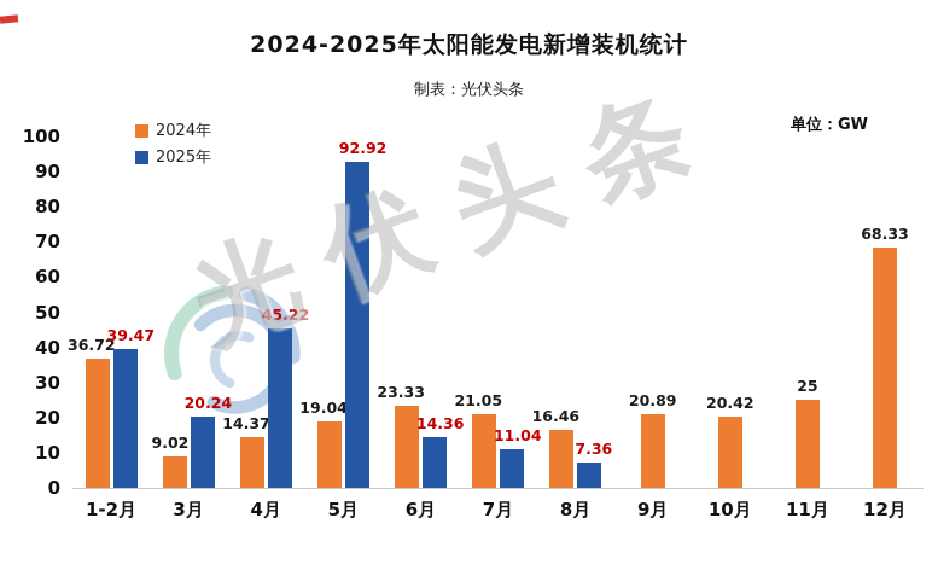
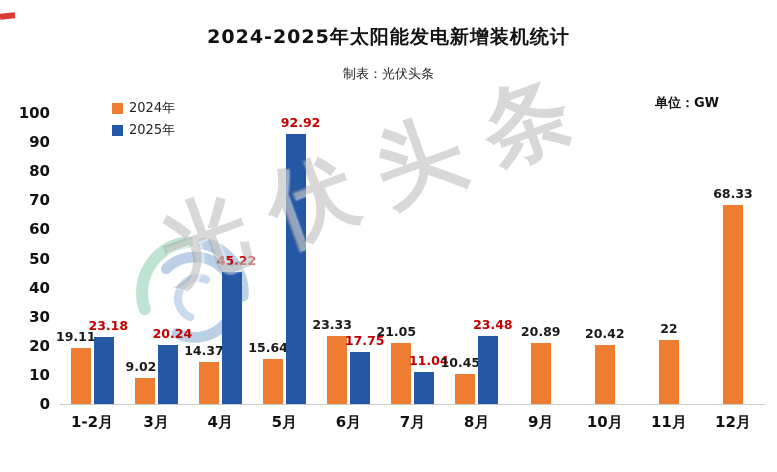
2024年/1-2月: 36.72 -> 19.11
2025年/1-2月: 39.47 -> 23.18
2024年/5月: 19.04 -> 15.64
2025年/6月: 14.36 -> 17.75
2024年/8月: 16.46 -> 10.45
2025年/8月: 7.36 -> 23.48
2024年/11月: 25 -> 22
